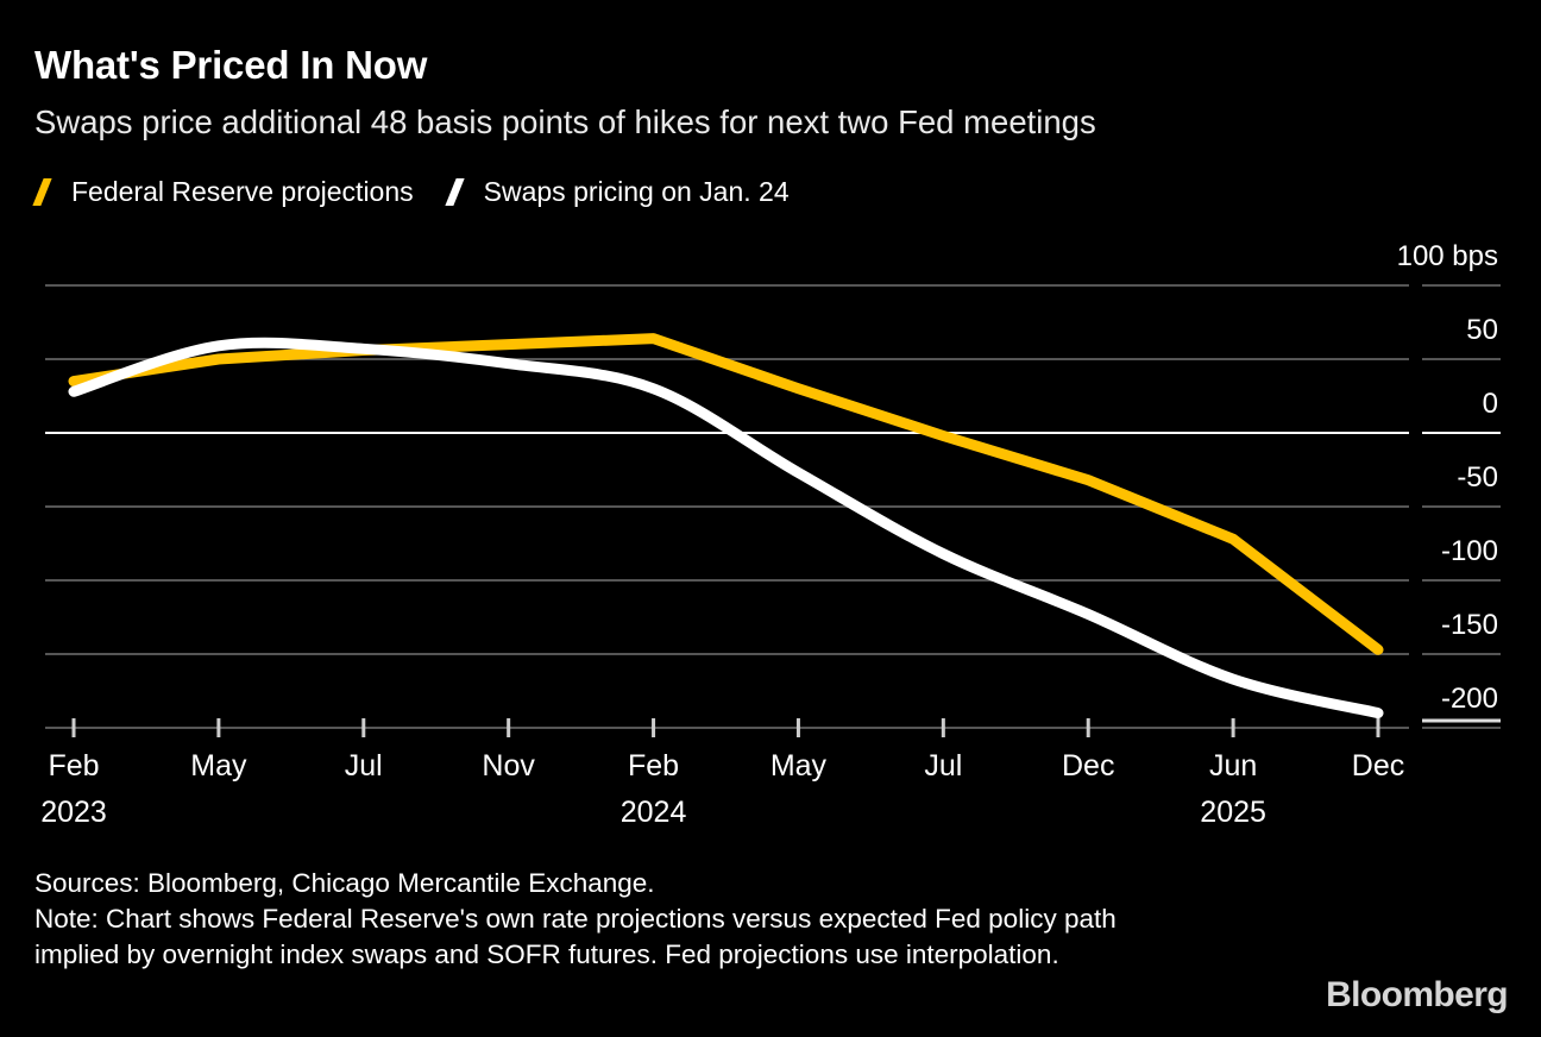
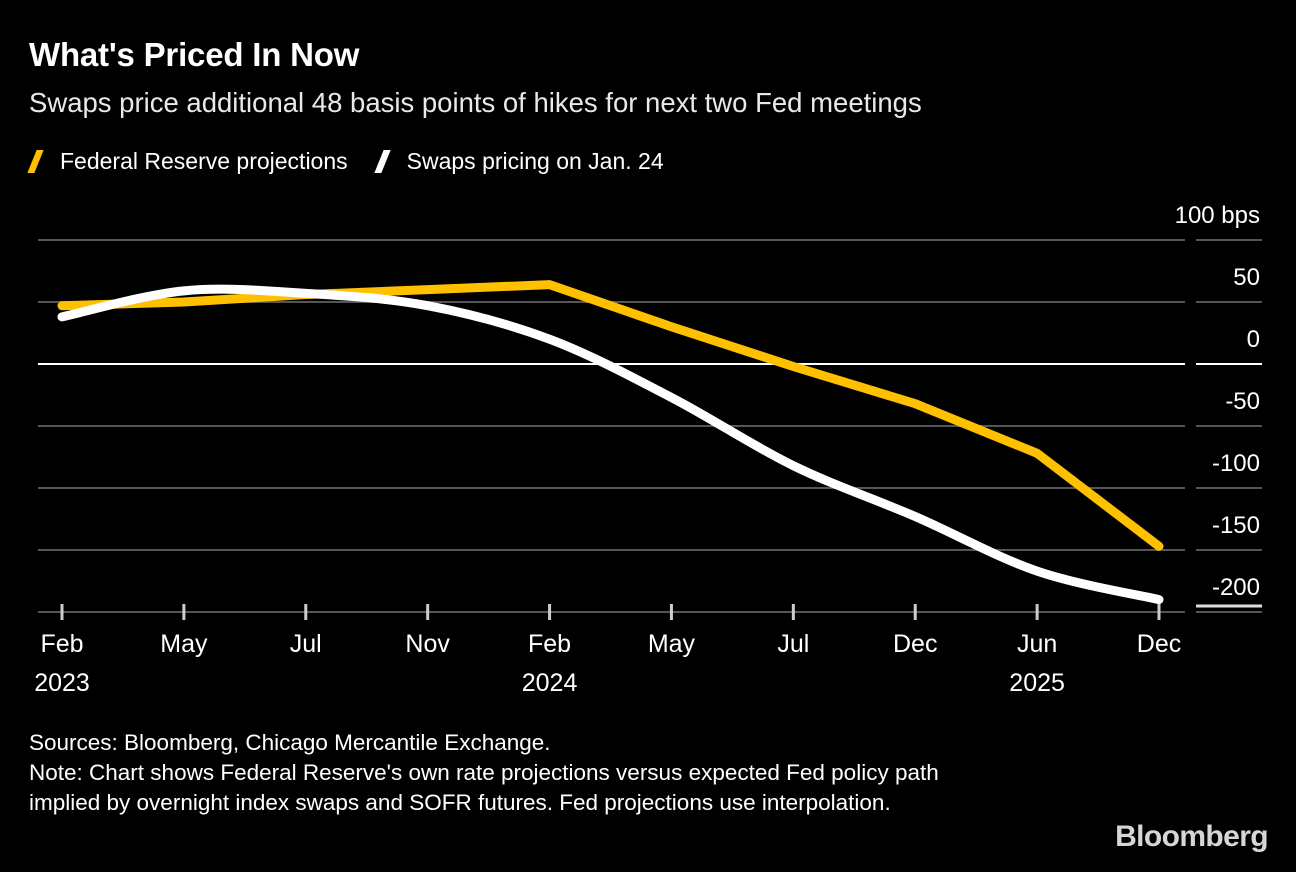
Federal Reserve projections/Feb 2023: 35 -> 47
Swaps pricing on Jan. 24/Feb 2023: 28 -> 38
Swaps pricing on Jan. 24/Feb 2024: 30 -> 20
